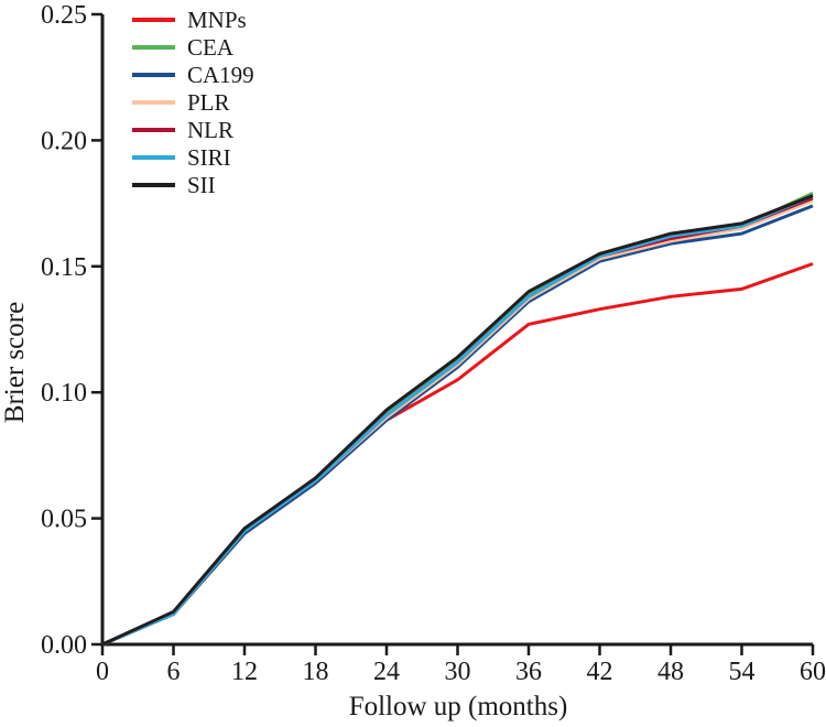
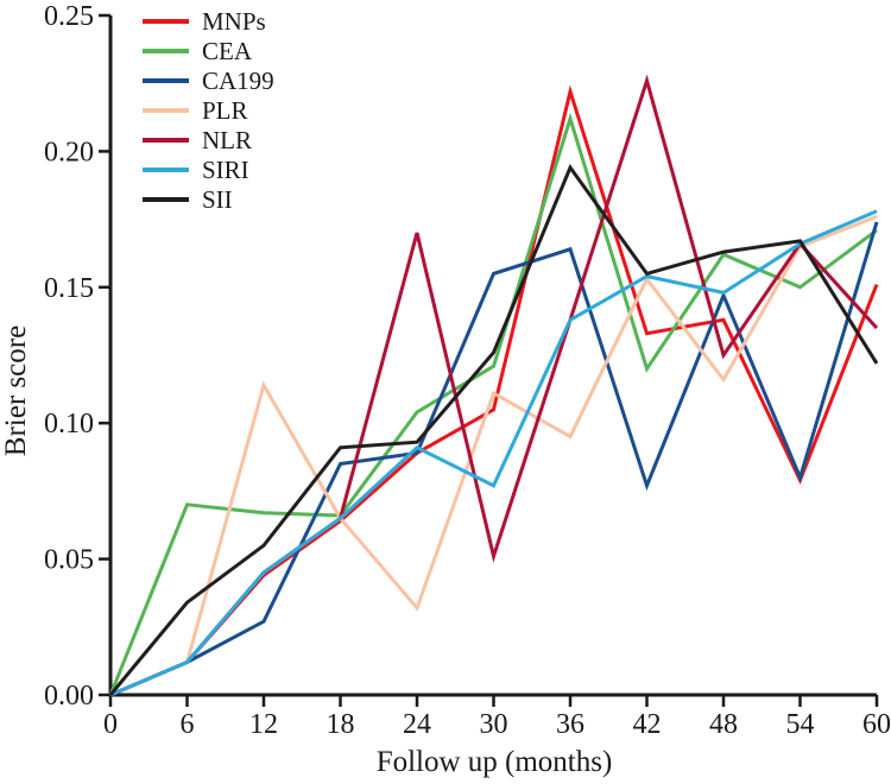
CEA/6: 0.012 -> 0.070
SII/6: 0.013 -> 0.034
CEA/12: 0.045 -> 0.067
CA199/12: 0.044 -> 0.027
PLR/12: 0.045 -> 0.114
SII/12: 0.046 -> 0.055
CA199/18: 0.064 -> 0.085
SII/18: 0.066 -> 0.091
CEA/24: 0.092 -> 0.104
PLR/24: 0.090 -> 0.032
NLR/24: 0.091 -> 0.170
CEA/30: 0.113 -> 0.121
CA199/30: 0.110 -> 0.155
NLR/30: 0.112 -> 0.051
SIRI/30: 0.112 -> 0.077
SII/30: 0.114 -> 0.126
MNPs/36: 0.127 -> 0.222
CEA/36: 0.139 -> 0.212
CA199/36: 0.136 -> 0.164
PLR/36: 0.137 -> 0.095
SII/36: 0.140 -> 0.194
CEA/42: 0.155 -> 0.120
CA199/42: 0.152 -> 0.077
NLR/42: 0.154 -> 0.226
CA199/48: 0.159 -> 0.147
PLR/48: 0.160 -> 0.116
NLR/48: 0.161 -> 0.125
SIRI/48: 0.162 -> 0.148
MNPs/54: 0.141 -> 0.079
CEA/54: 0.166 -> 0.150
CA199/54: 0.163 -> 0.080
CEA/60: 0.179 -> 0.171
NLR/60: 0.177 -> 0.135
SII/60: 0.178 -> 0.122
